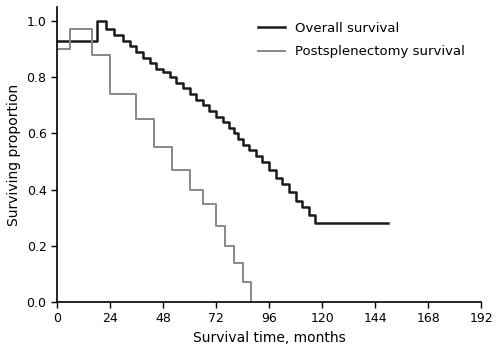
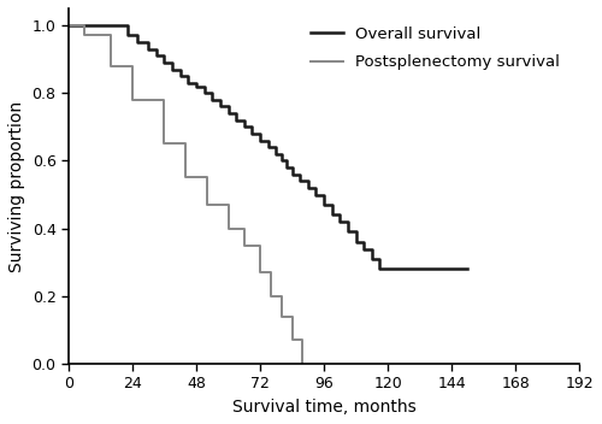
Overall survival/0: 0.93 -> 1.00
Postsplenectomy survival/0: 0.90 -> 1.00
Postsplenectomy survival/24: 0.74 -> 0.78
